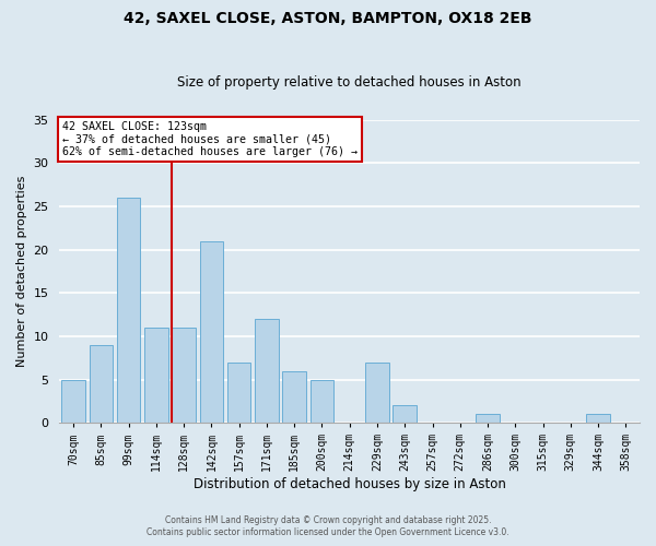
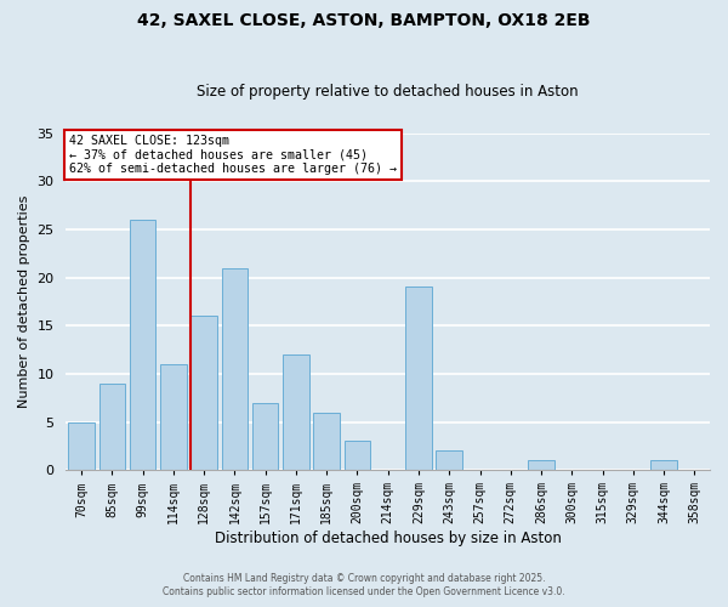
128sqm: 11 -> 16
200sqm: 5 -> 3
229sqm: 7 -> 19
